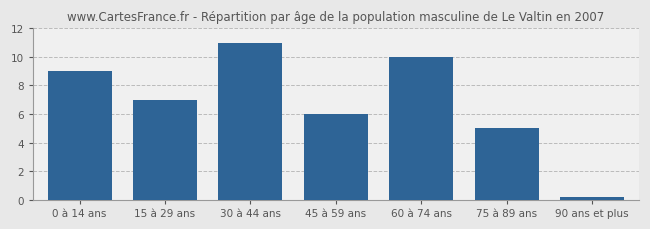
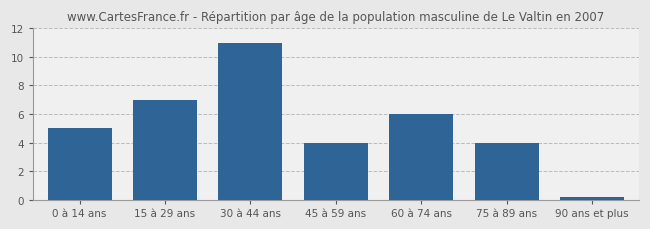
0 à 14 ans: 9.0 -> 5.0
45 à 59 ans: 6.0 -> 4.0
60 à 74 ans: 10.0 -> 6.0
75 à 89 ans: 5.0 -> 4.0
